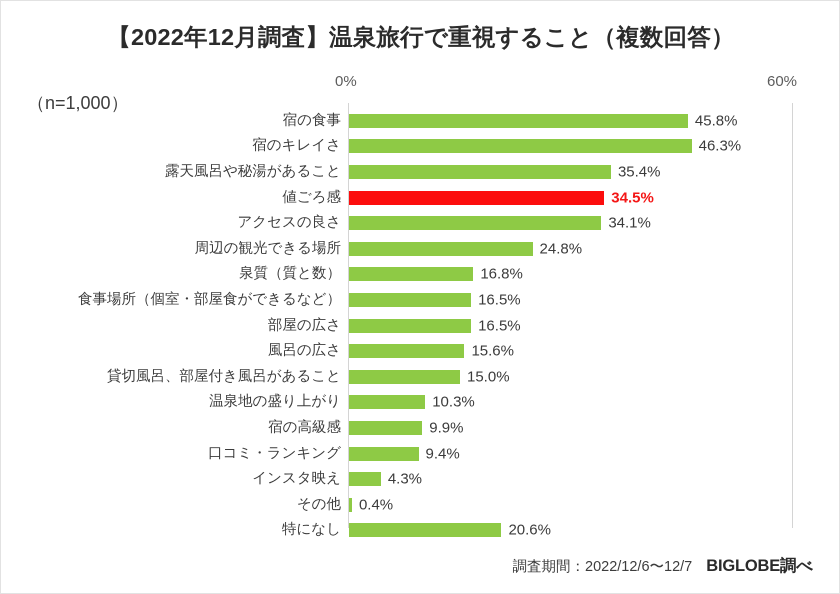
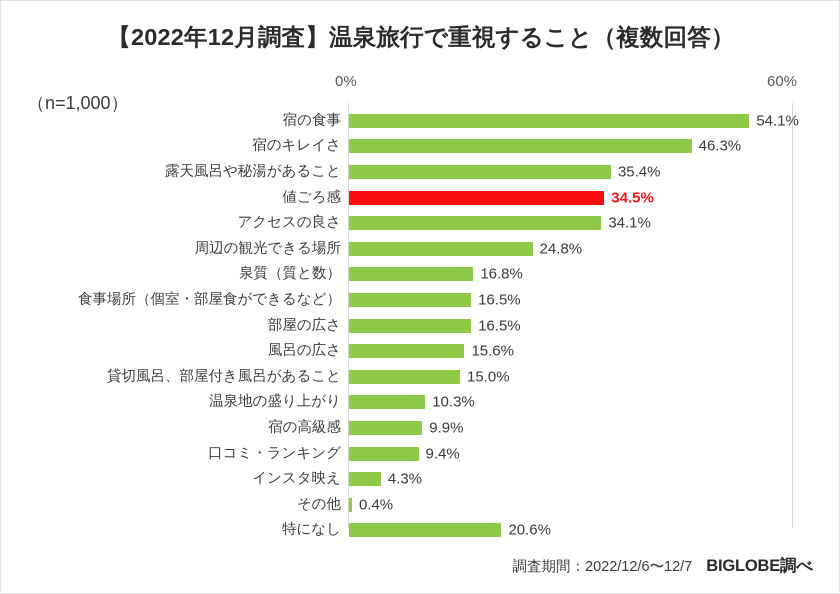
宿の食事: 45.8% -> 54.1%
